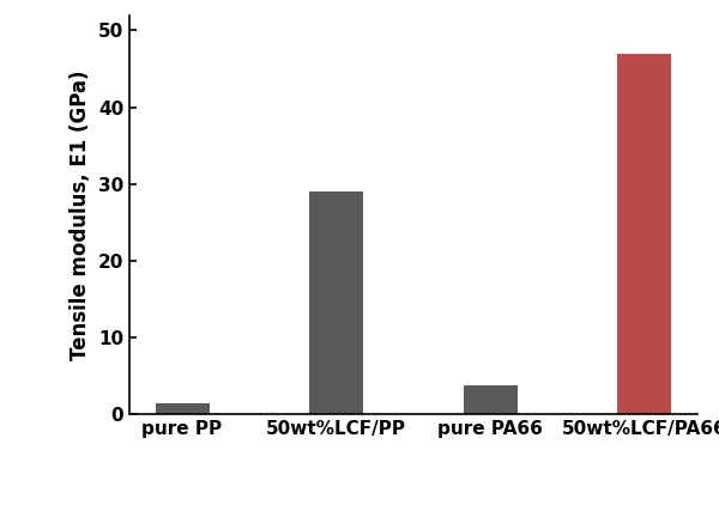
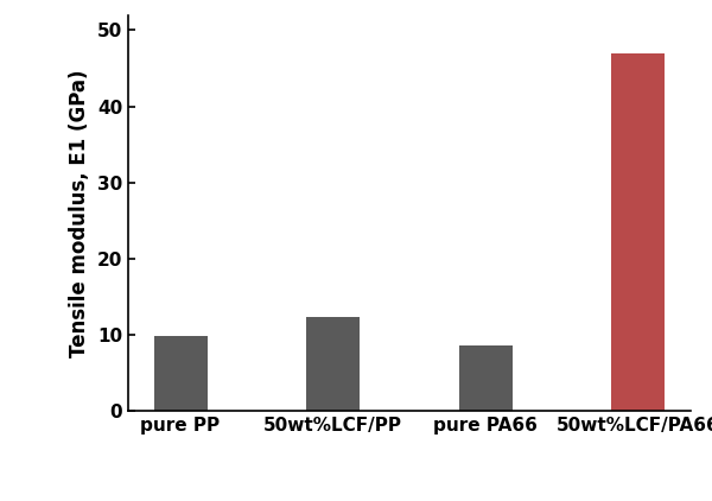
pure PP: 1.4 -> 9.8
50wt%LCF/PP: 29.0 -> 12.4
pure PA66: 3.8 -> 8.6
